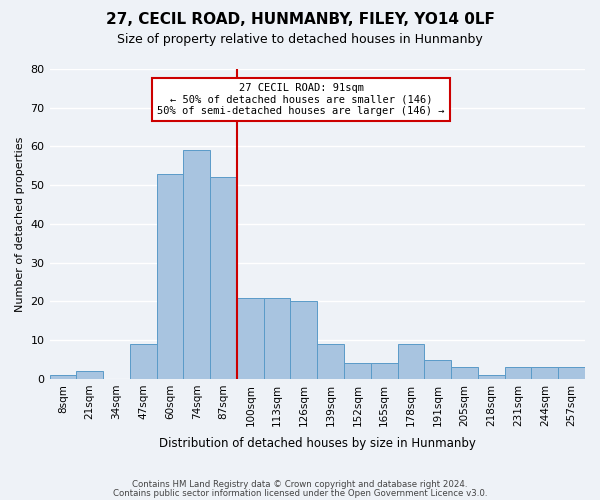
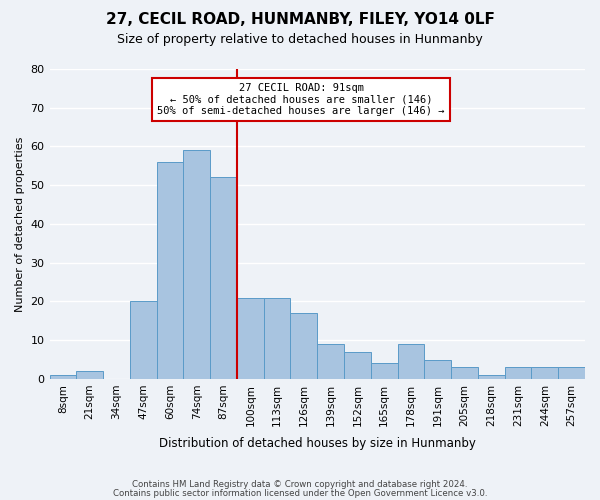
47sqm: 9 -> 20
60sqm: 53 -> 56
126sqm: 20 -> 17
152sqm: 4 -> 7
